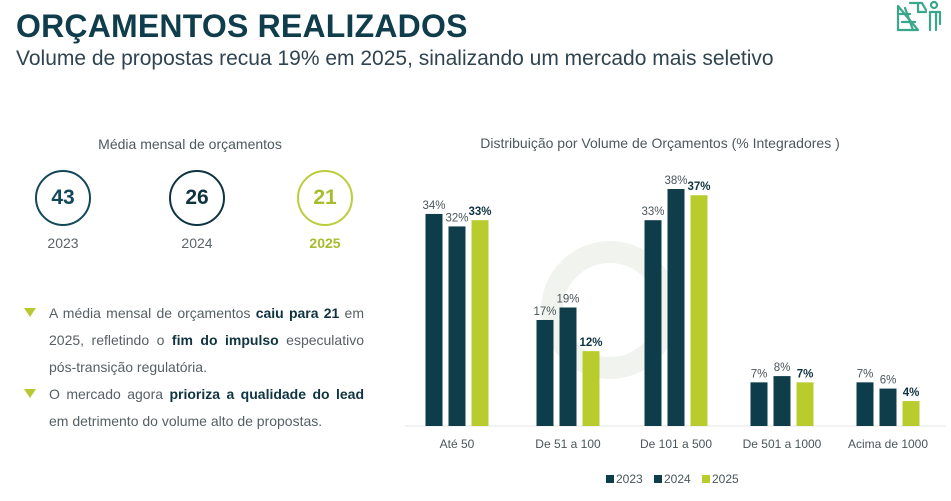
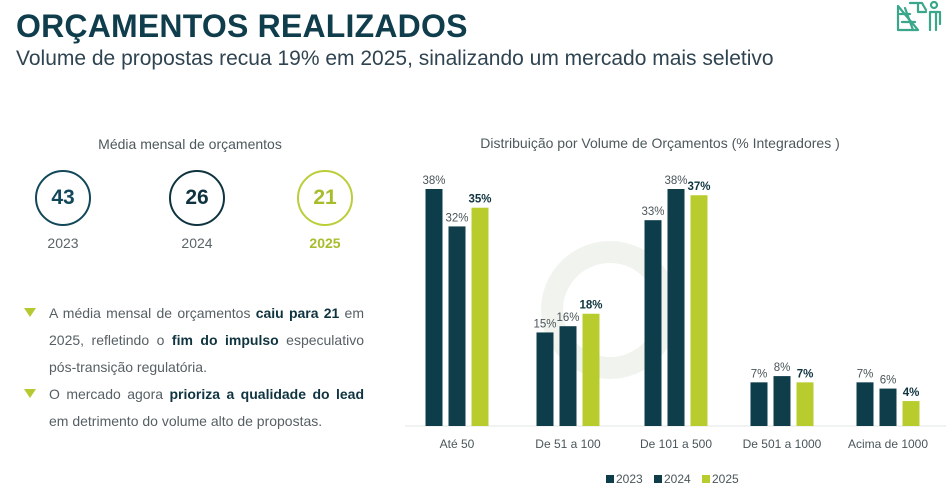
2023/Até 50: 34% -> 38%
2025/Até 50: 33% -> 35%
2023/De 51 a 100: 17% -> 15%
2024/De 51 a 100: 19% -> 16%
2025/De 51 a 100: 12% -> 18%
